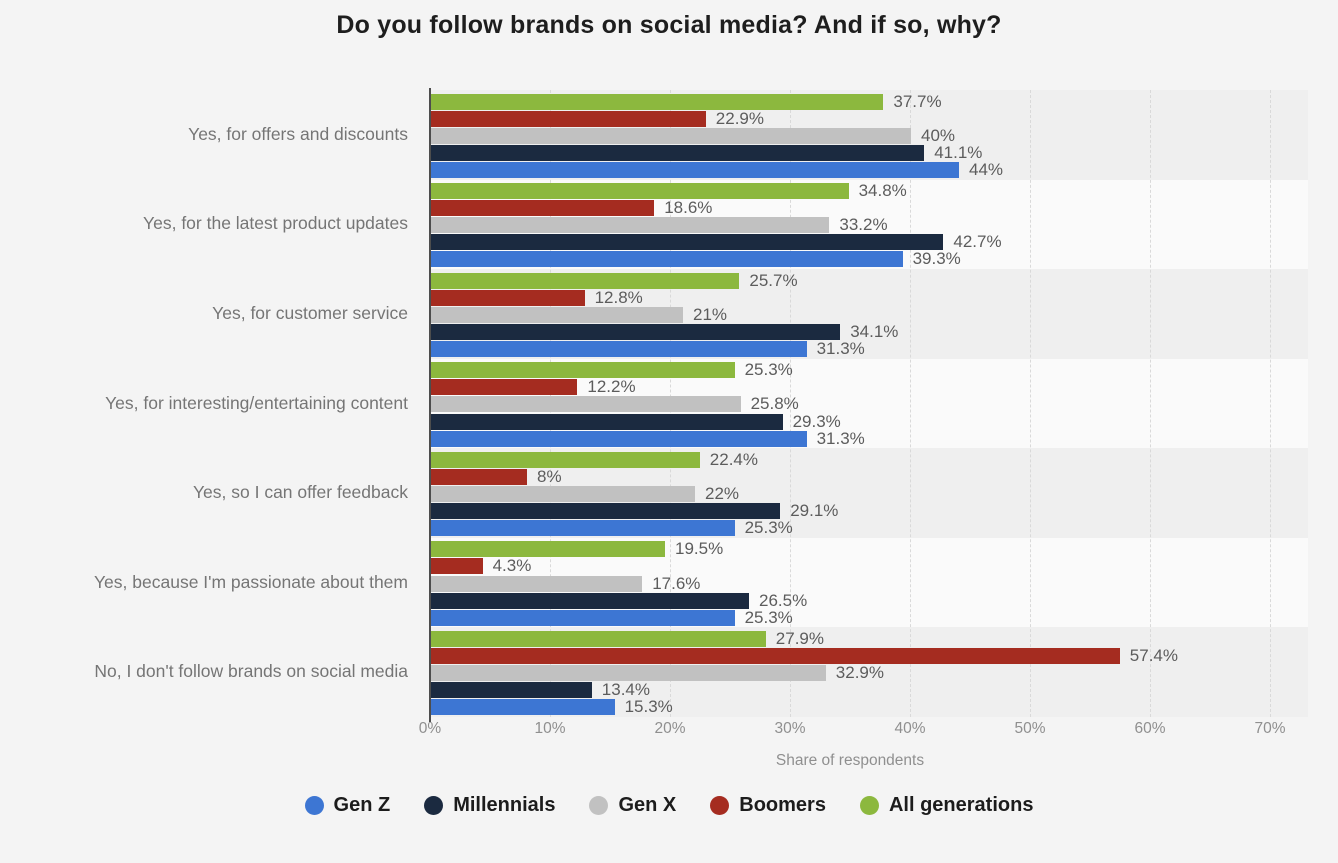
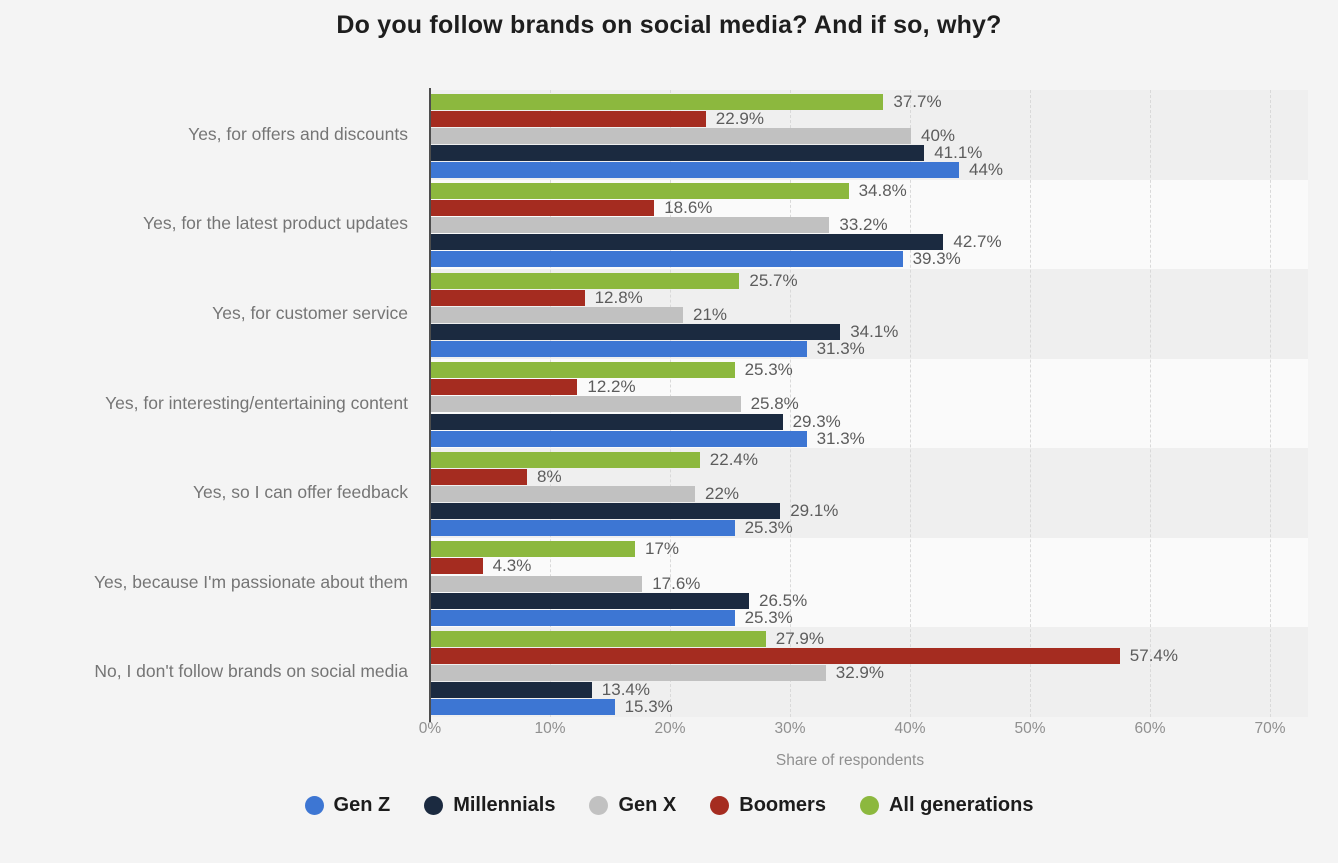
All generations/Yes, because I'm passionate about them: 19.5% -> 17%
